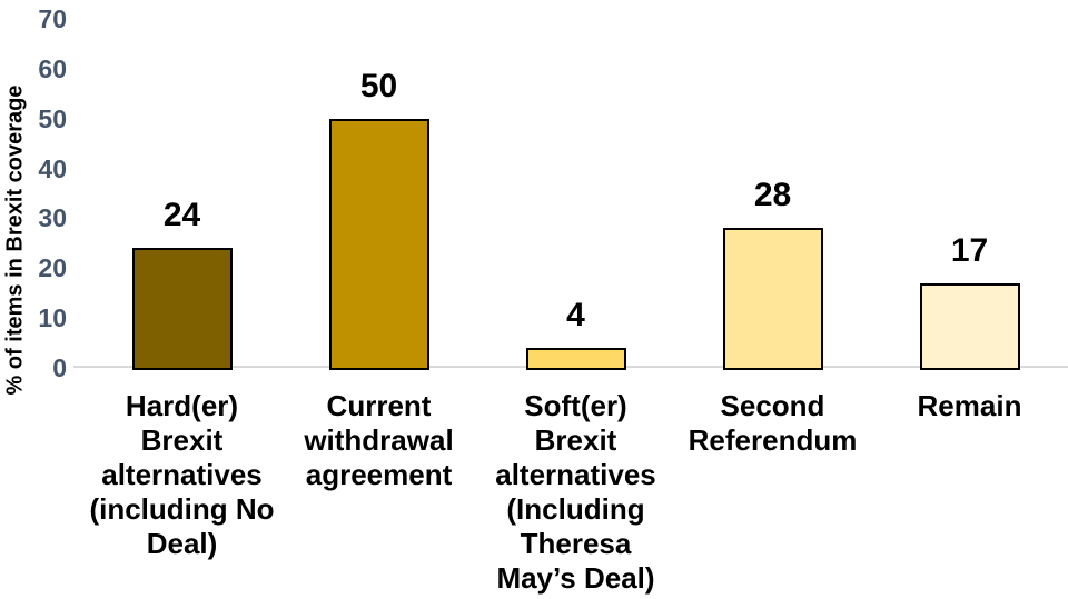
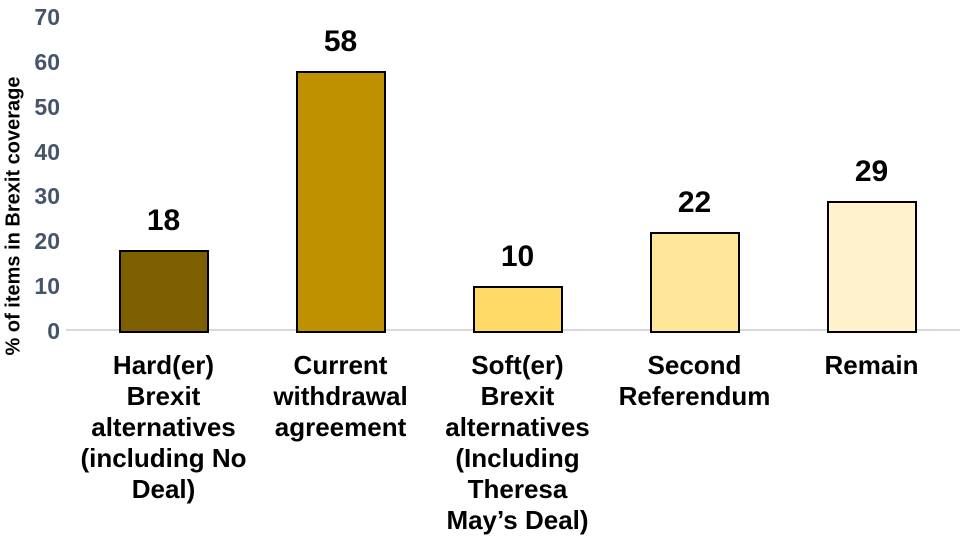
Hard(er) Brexit alternatives (including No Deal): 24 -> 18
Current withdrawal agreement: 50 -> 58
Soft(er) Brexit alternatives (Including Theresa May’s Deal): 4 -> 10
Second Referendum: 28 -> 22
Remain: 17 -> 29
